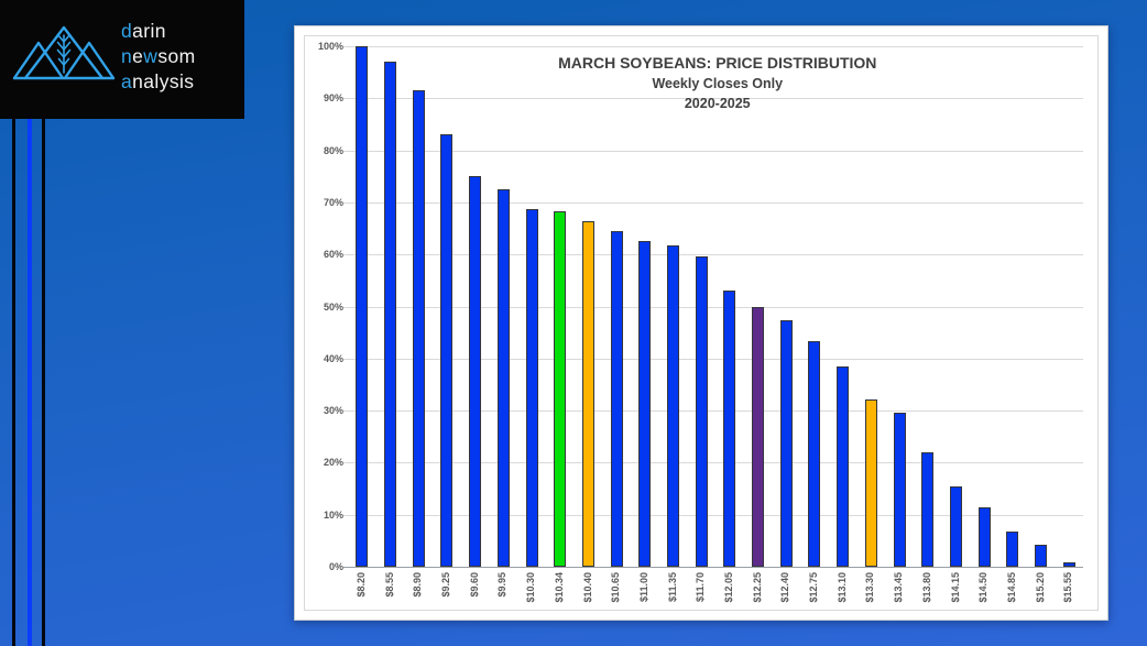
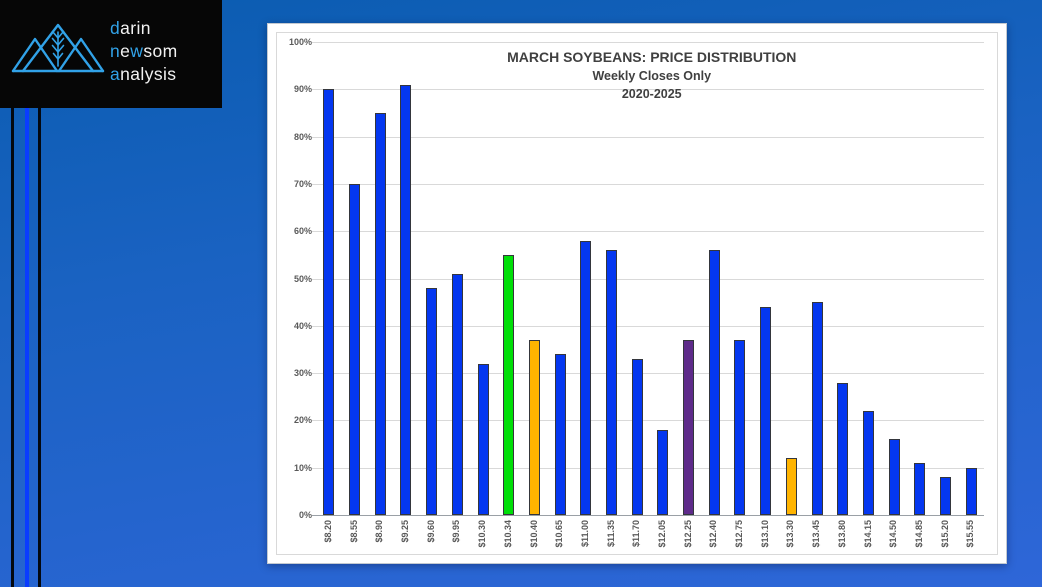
$8.20: 100% -> 90%
$8.55: 97% -> 70%
$8.90: 92% -> 85%
$9.25: 83% -> 91%
$9.60: 75% -> 48%
$9.95: 72% -> 51%
$10.30: 69% -> 32%
$10.34: 68% -> 55%
$10.40: 66% -> 37%
$10.65: 64% -> 34%
$11.00: 62% -> 58%
$11.35: 62% -> 56%
$11.70: 60% -> 33%
$12.05: 53% -> 18%
$12.25: 50% -> 37%
$12.40: 47% -> 56%
$12.75: 43% -> 37%
$13.10: 38% -> 44%
$13.30: 32% -> 12%
$13.45: 30% -> 45%
$13.80: 22% -> 28%
$14.15: 15% -> 22%
$14.50: 11% -> 16%
$14.85: 7% -> 11%
$15.20: 4% -> 8%
$15.55: 1% -> 10%
